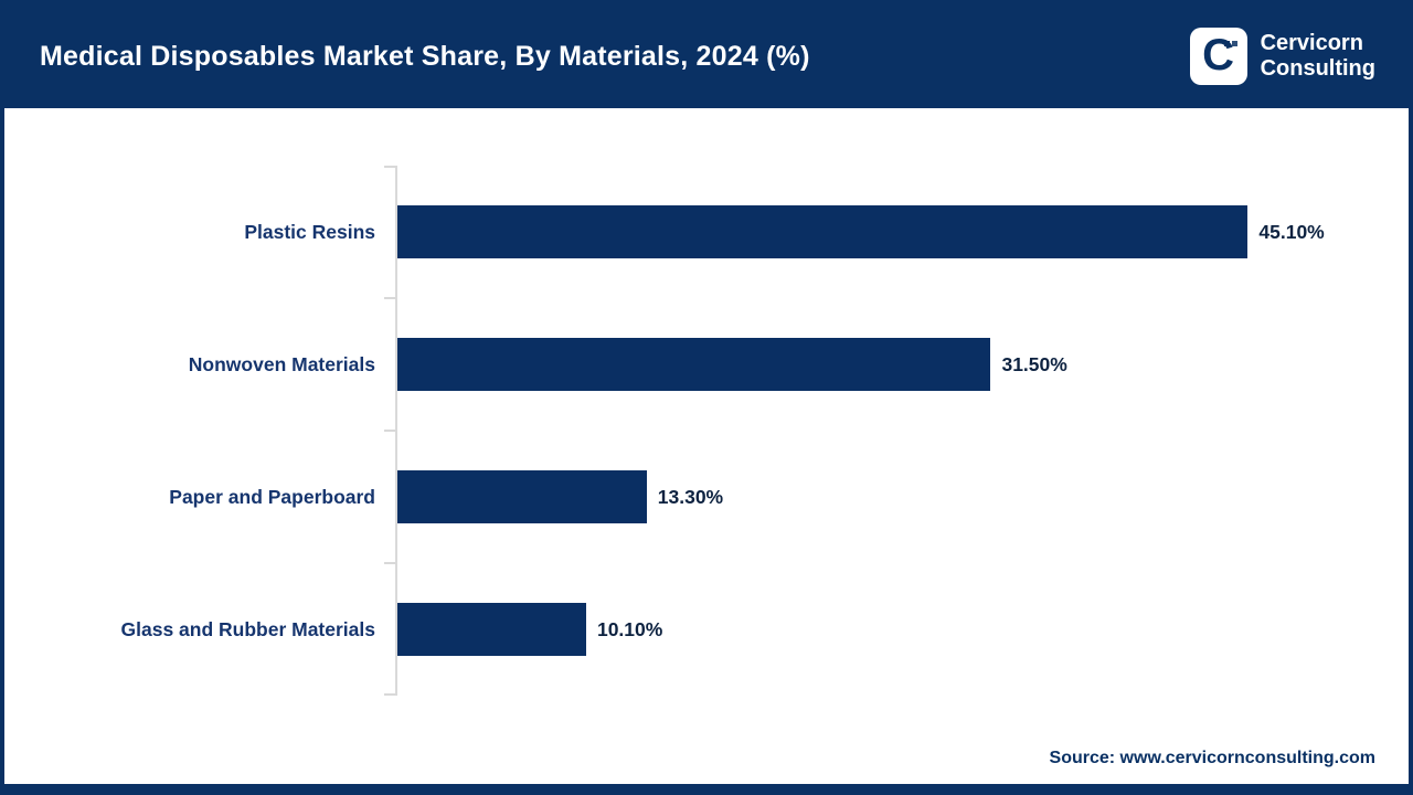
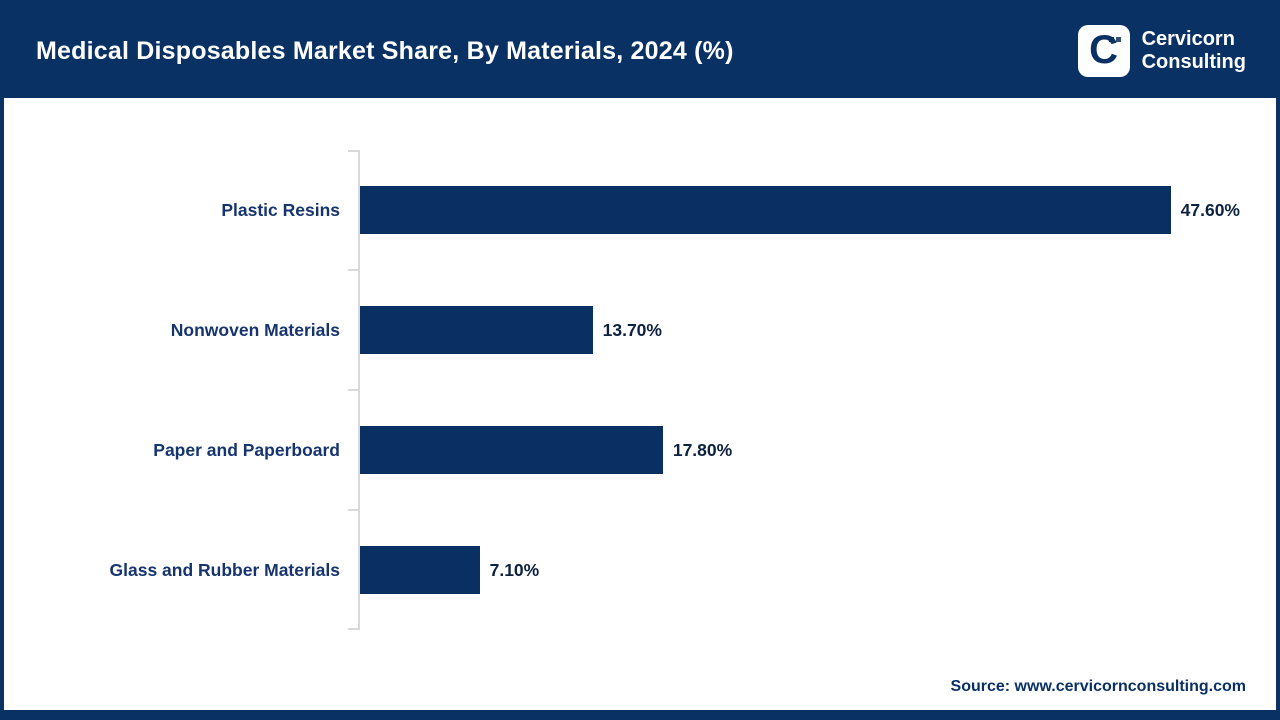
Plastic Resins: 45.10% -> 47.60%
Nonwoven Materials: 31.50% -> 13.70%
Paper and Paperboard: 13.30% -> 17.80%
Glass and Rubber Materials: 10.10% -> 7.10%
